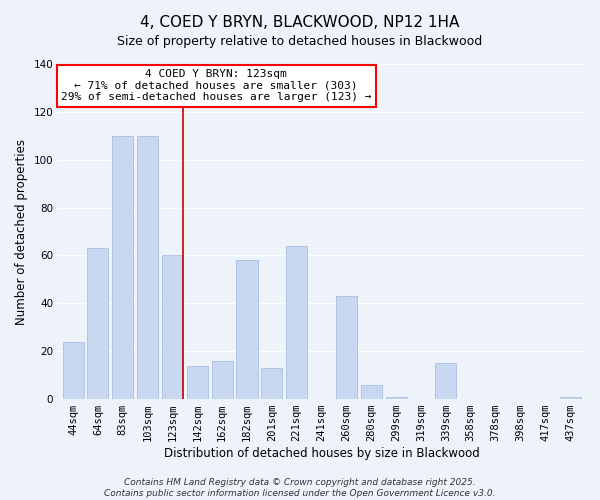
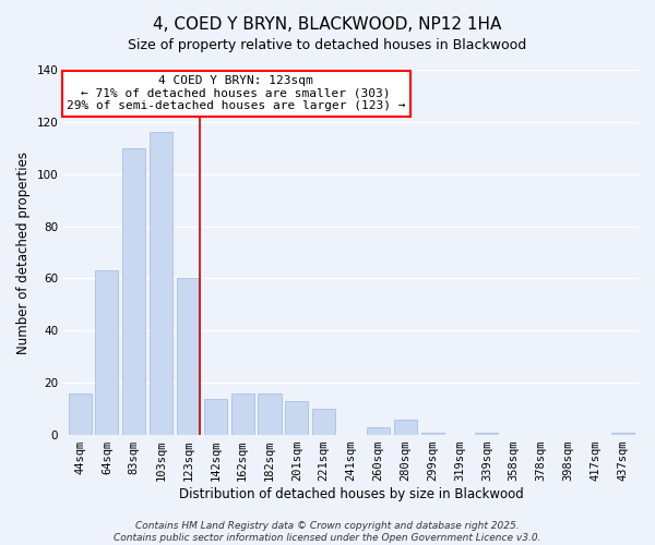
44sqm: 24 -> 16
103sqm: 110 -> 116
182sqm: 58 -> 16
221sqm: 64 -> 10
260sqm: 43 -> 3
339sqm: 15 -> 1
